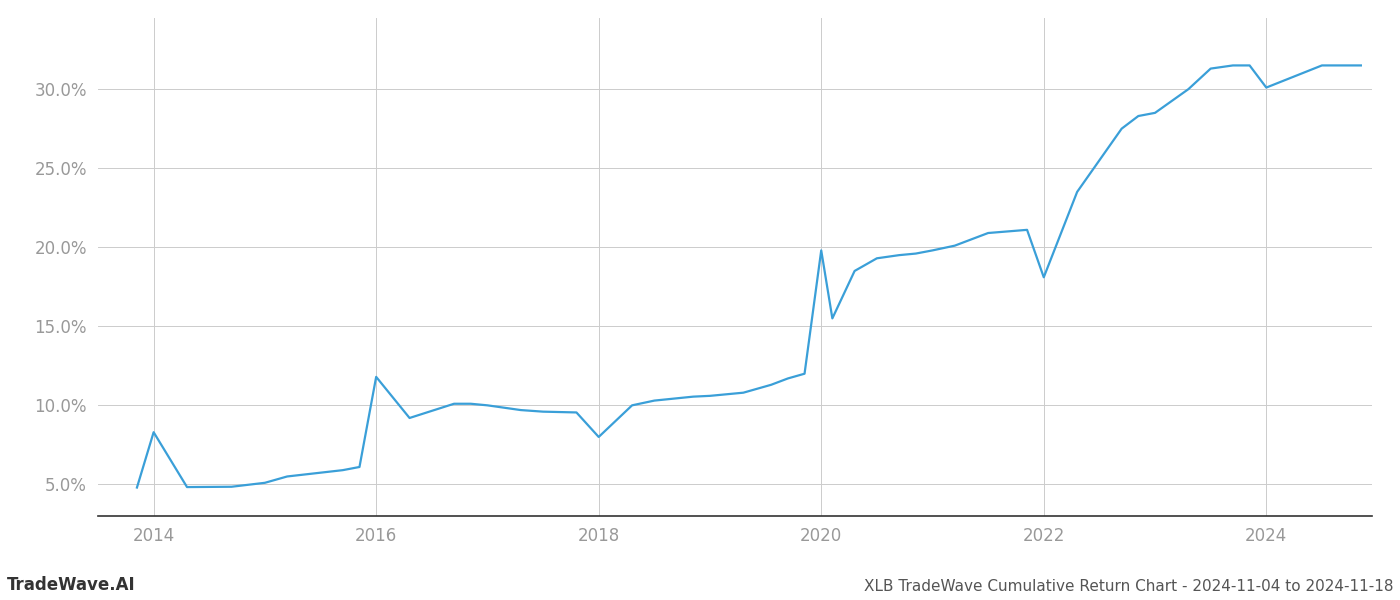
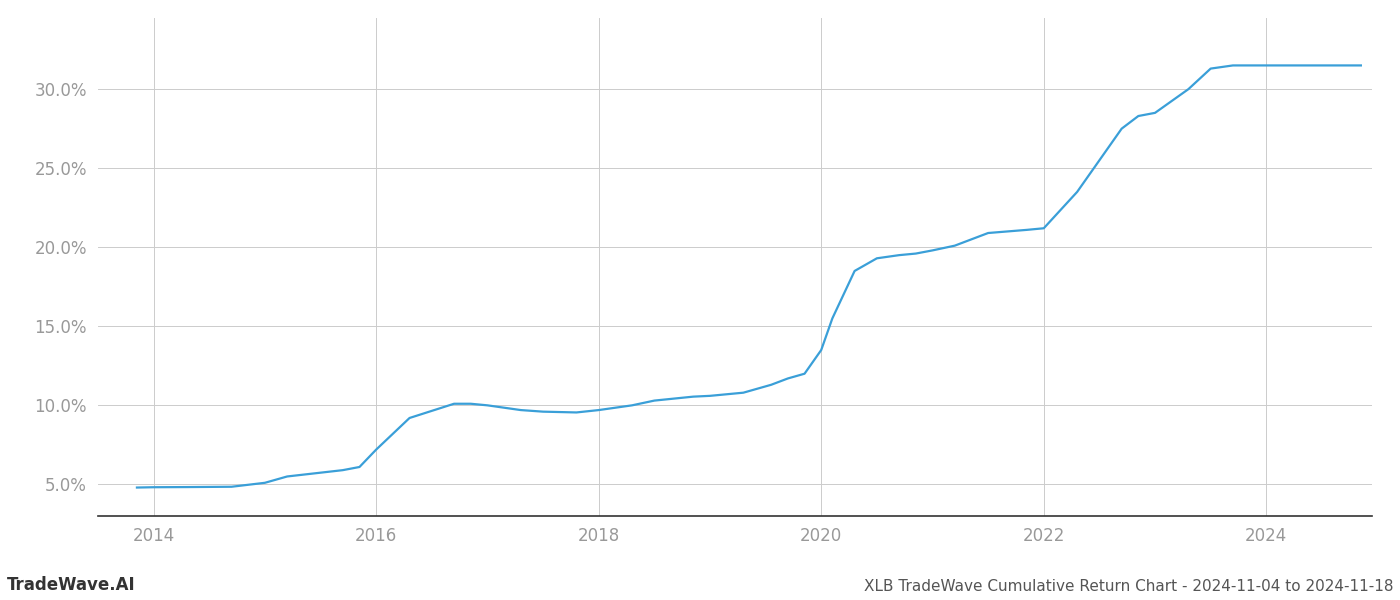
2014: 8.3% -> 4.8%
2016: 11.8% -> 7.2%
2018: 8.0% -> 9.7%
2020: 19.8% -> 13.5%
2022: 18.1% -> 21.2%
2024: 30.1% -> 31.5%
